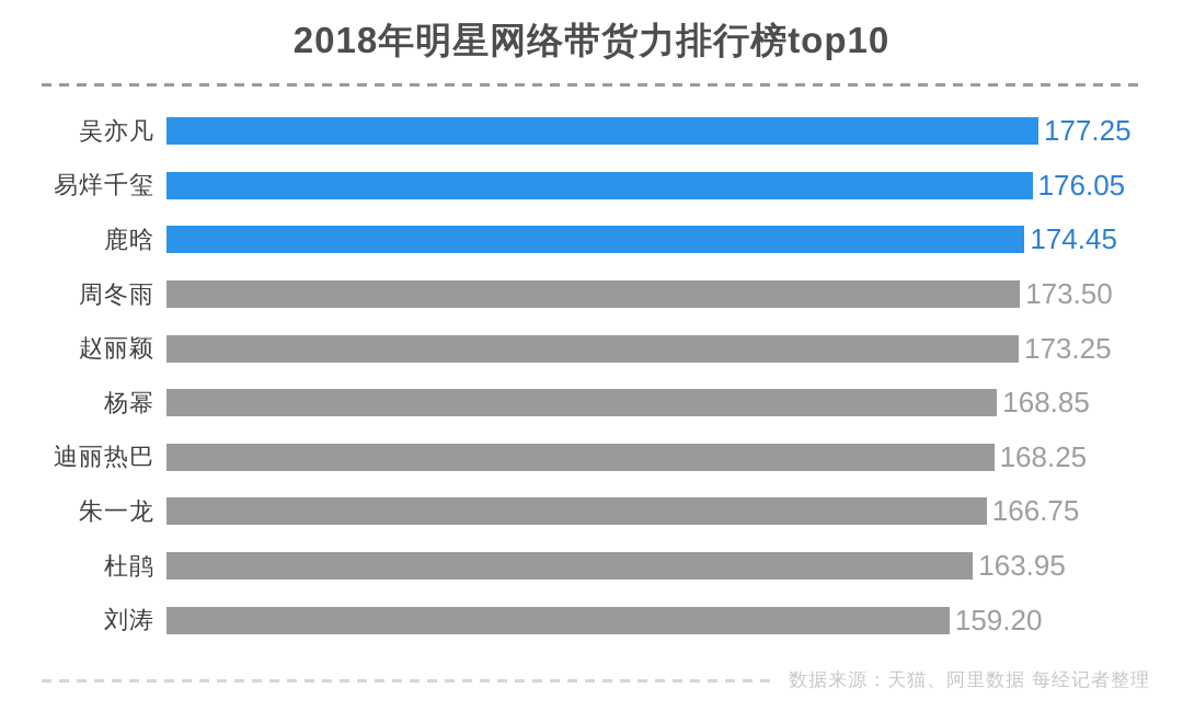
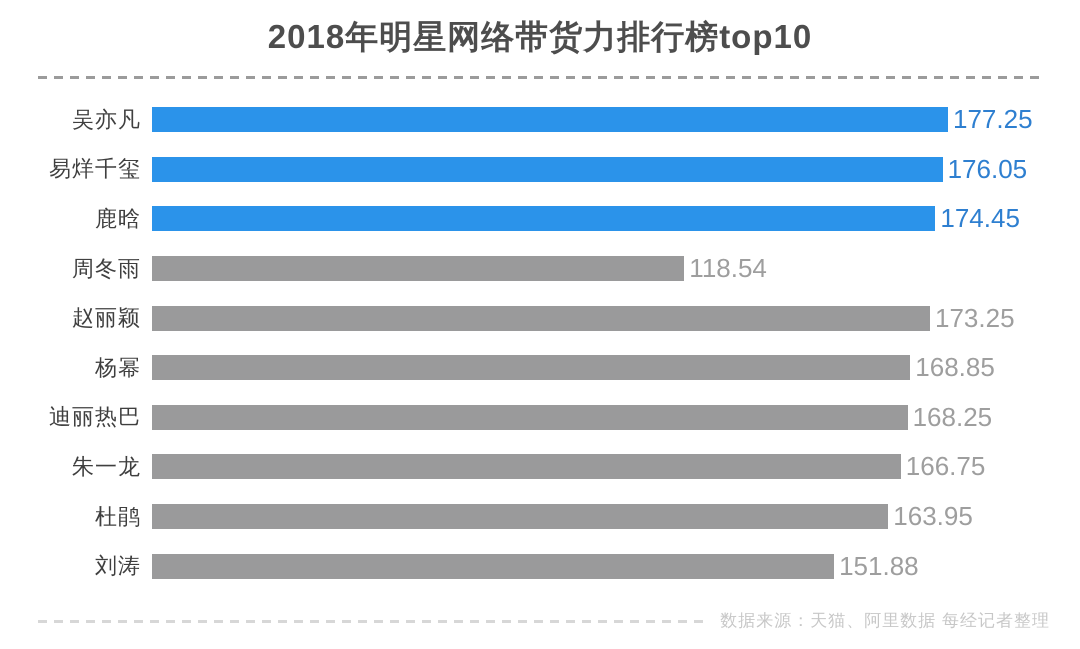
周冬雨: 173.50 -> 118.54
刘涛: 159.20 -> 151.88
